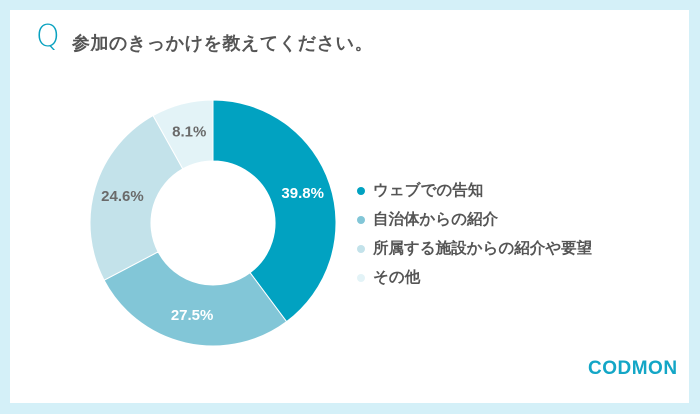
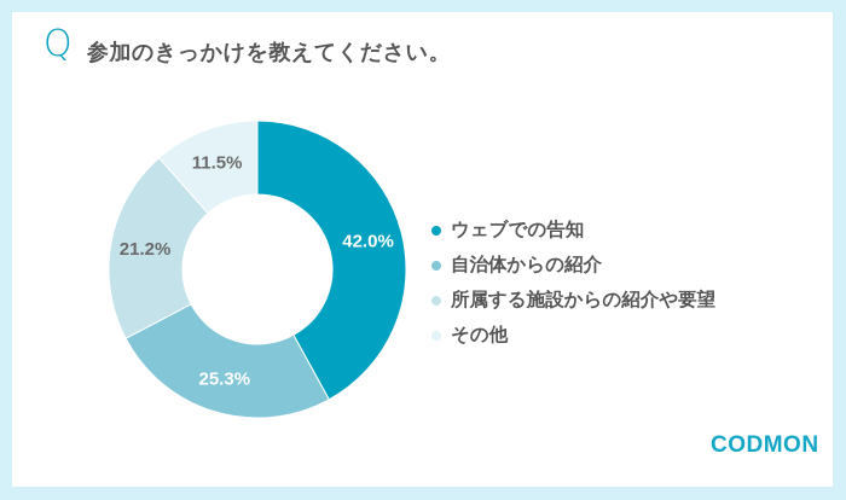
ウェブでの告知: 39.8% -> 42.0%
自治体からの紹介: 27.5% -> 25.3%
所属する施設からの紹介や要望: 24.6% -> 21.2%
その他: 8.1% -> 11.5%
